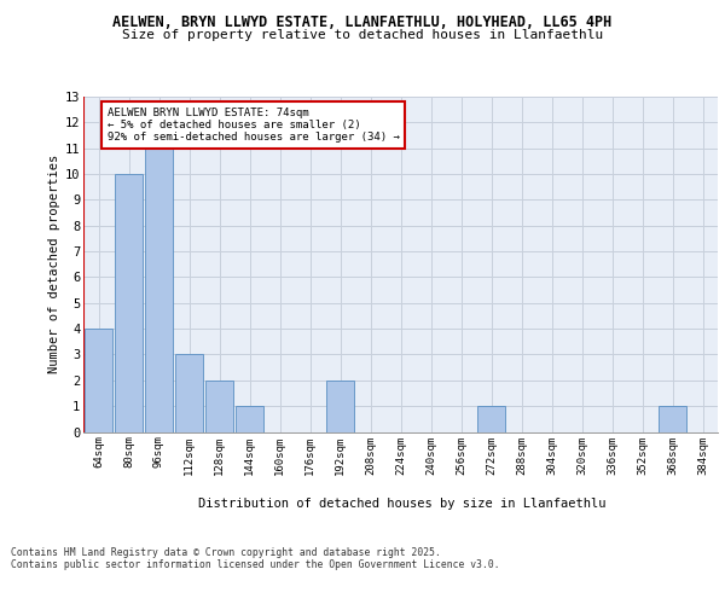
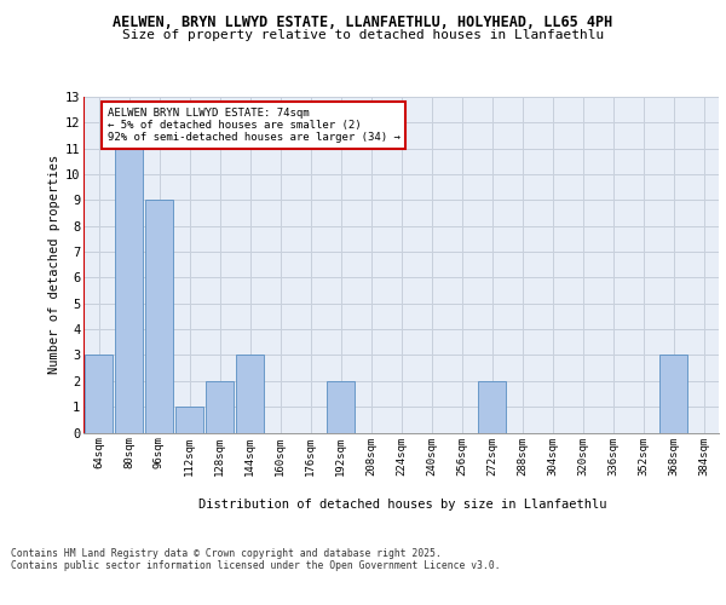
64sqm: 4 -> 3
80sqm: 10 -> 11
96sqm: 11 -> 9
112sqm: 3 -> 1
144sqm: 1 -> 3
272sqm: 1 -> 2
368sqm: 1 -> 3
